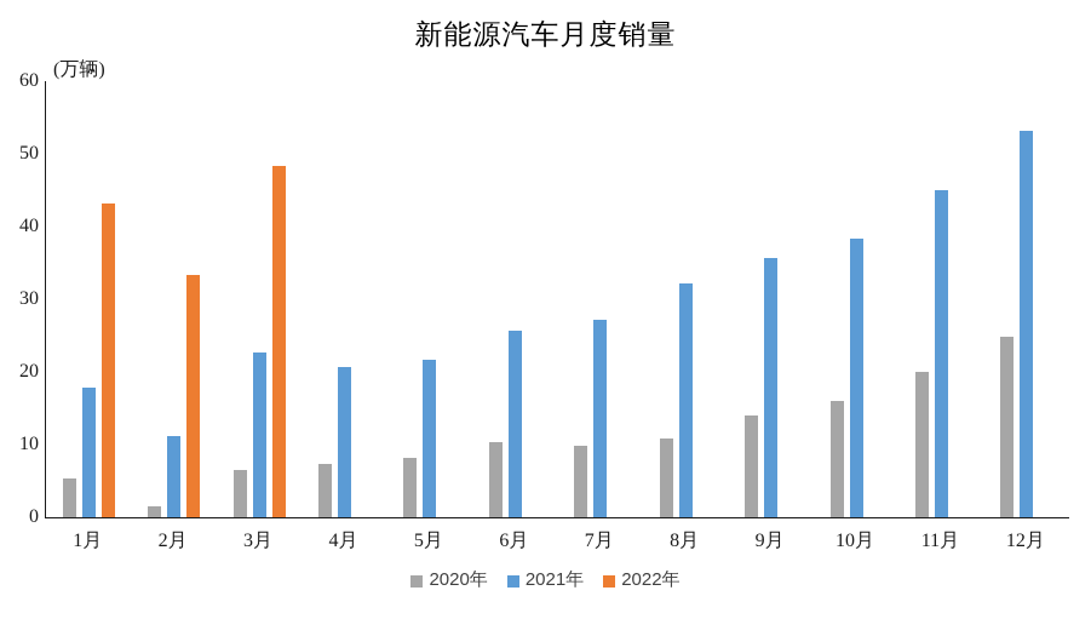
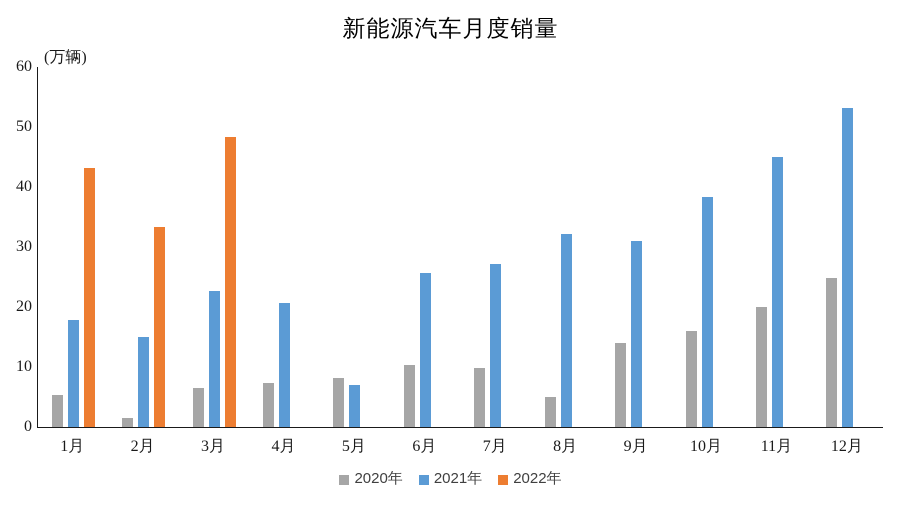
2021年/2月: 11 -> 15
2021年/5月: 22 -> 7
2020年/8月: 11 -> 5
2021年/9月: 36 -> 31
